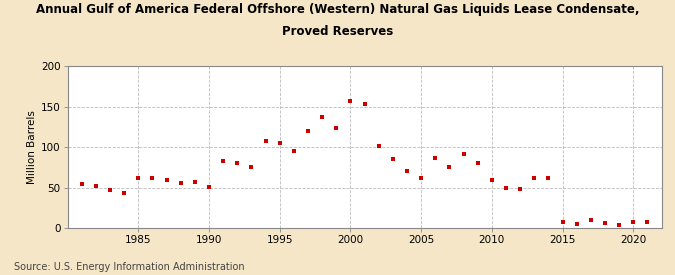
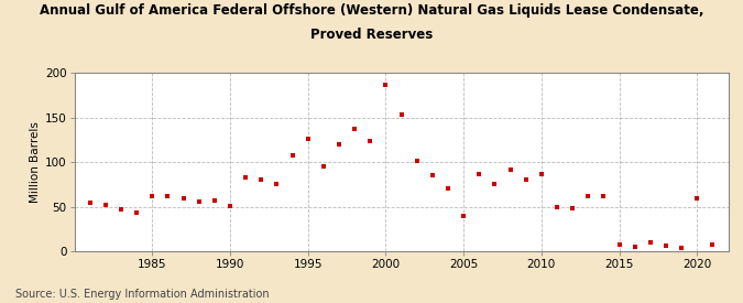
1995: 105 -> 126
2000: 157 -> 186
2005: 62 -> 40
2010: 60 -> 86
2020: 8 -> 60
